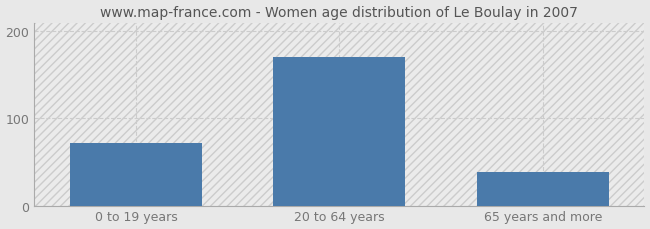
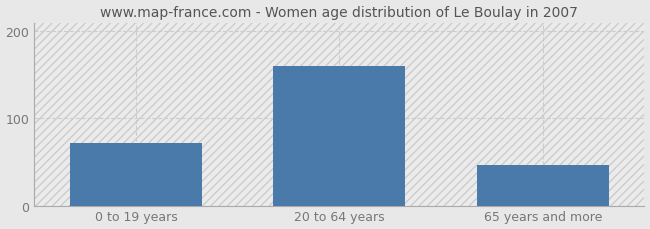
20 to 64 years: 170 -> 160
65 years and more: 38 -> 46
